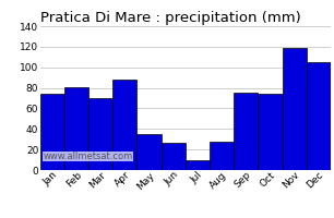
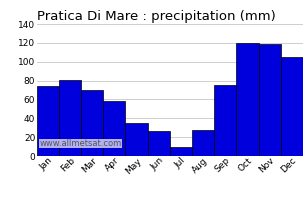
Apr: 88 -> 58
Oct: 74 -> 120
